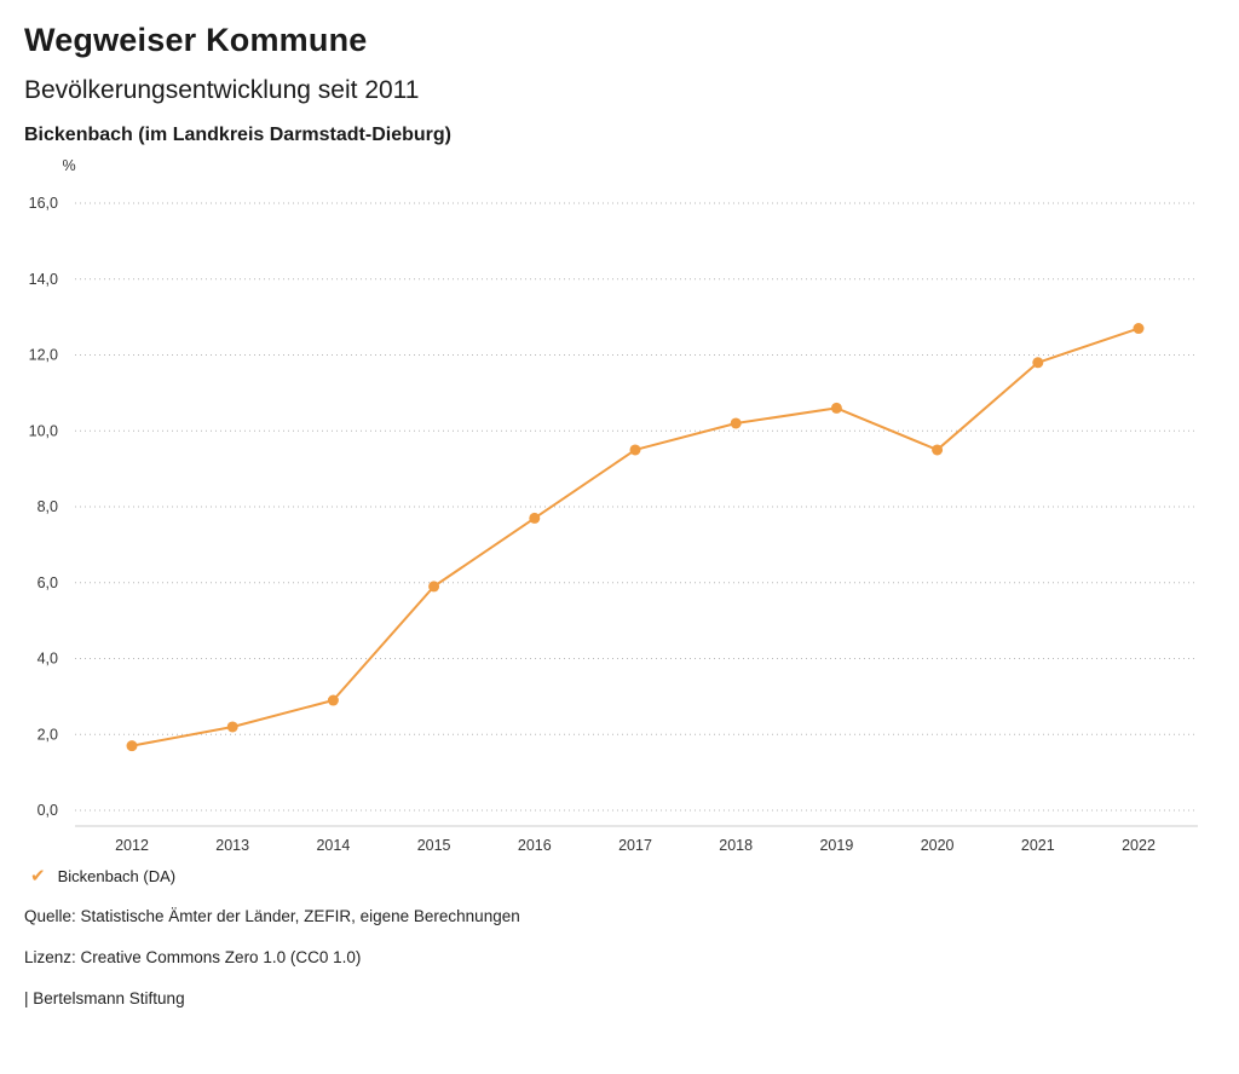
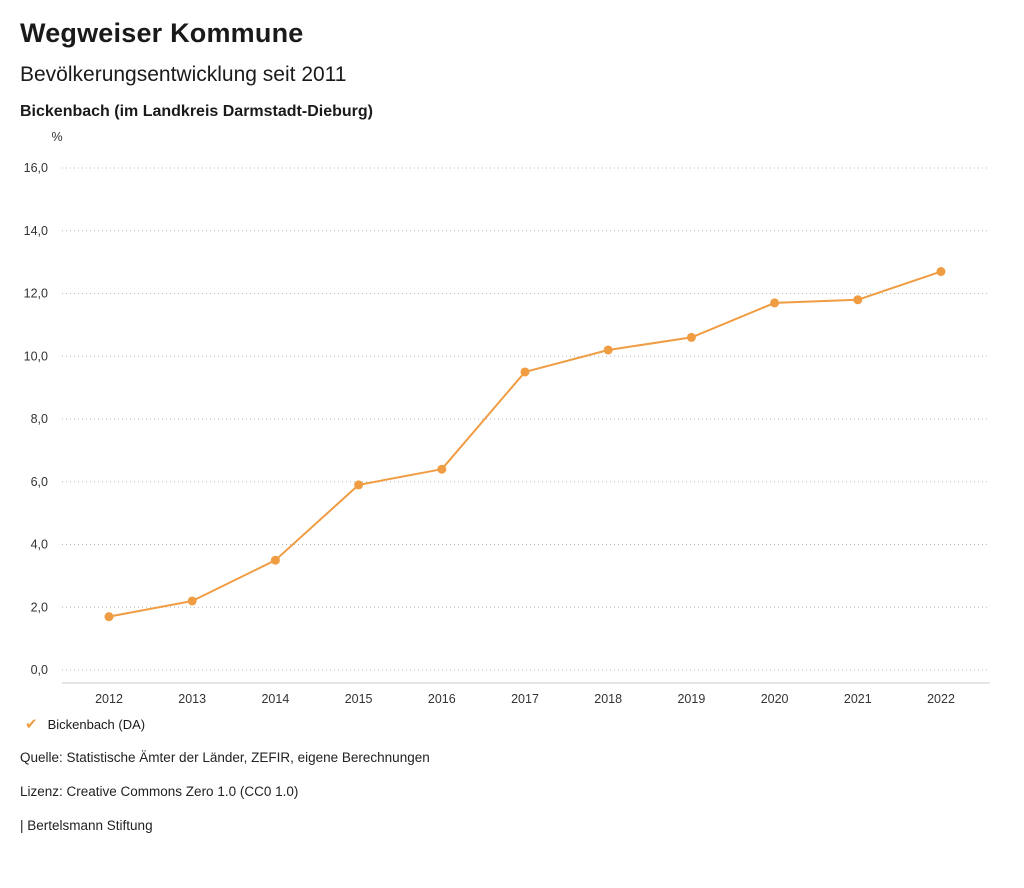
2014: 2,9 -> 3,5
2016: 7,7 -> 6,4
2020: 9,5 -> 11,7
